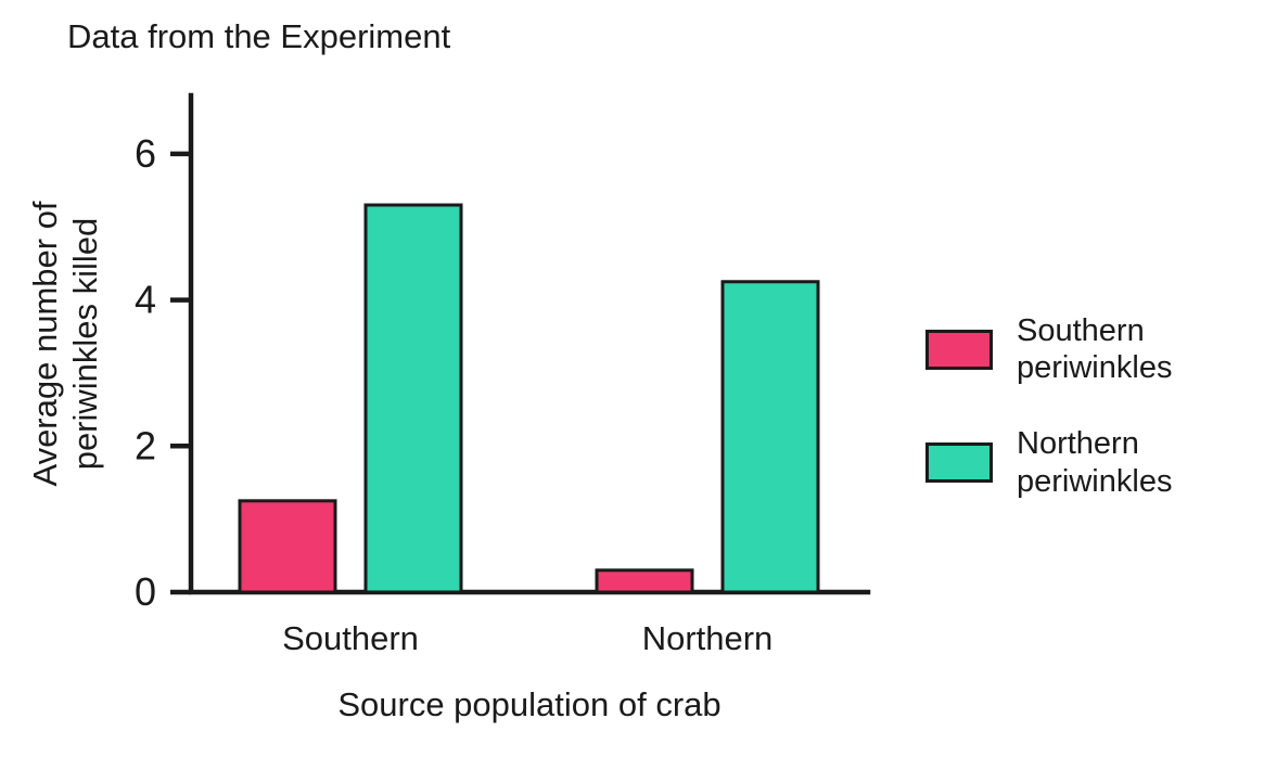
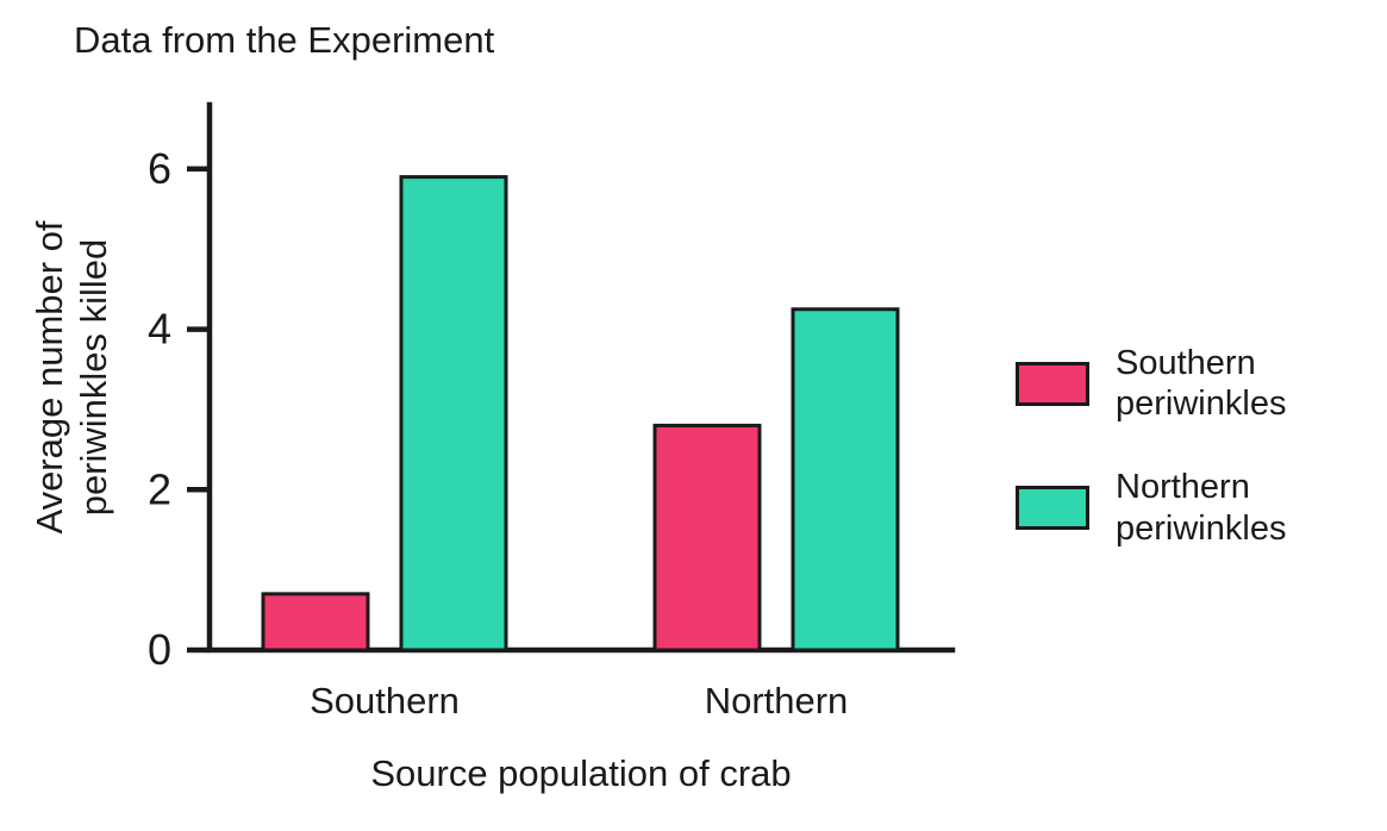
Southern periwinkles/Southern: 1.2 -> 0.7
Northern periwinkles/Southern: 5.3 -> 5.9
Southern periwinkles/Northern: 0.3 -> 2.8
